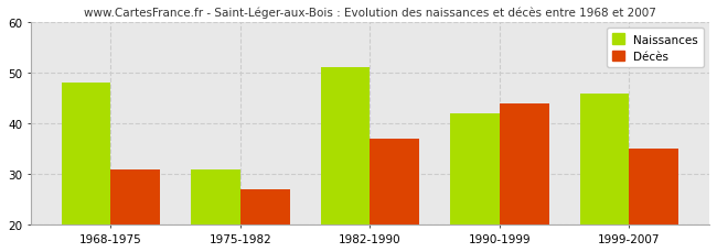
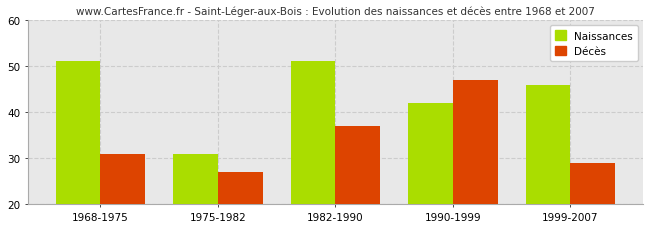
Naissances/1968-1975: 48 -> 51
Décès/1990-1999: 44 -> 47
Décès/1999-2007: 35 -> 29
